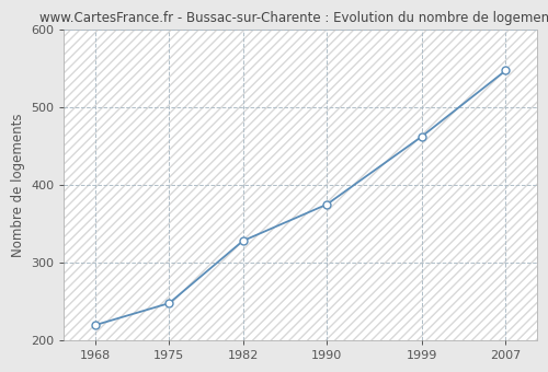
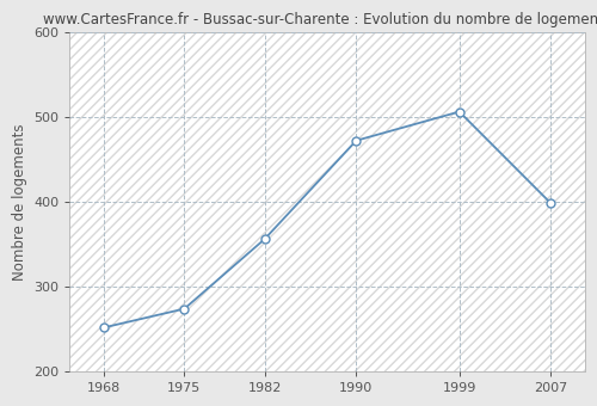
1968: 220 -> 252
1975: 248 -> 274
1982: 328 -> 356
1990: 375 -> 472
1999: 462 -> 506
2007: 547 -> 398
